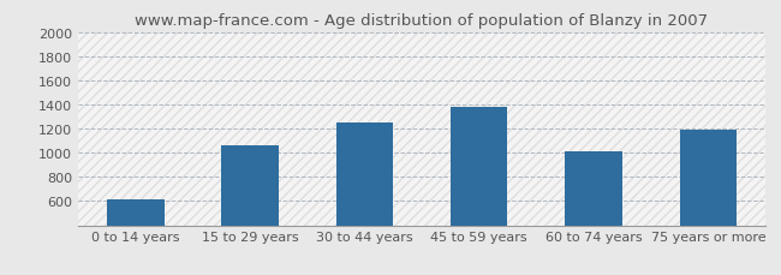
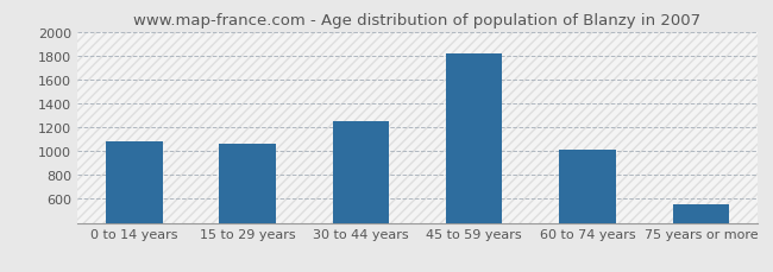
0 to 14 years: 610 -> 1080
45 to 59 years: 1380 -> 1820
75 years or more: 1190 -> 560
